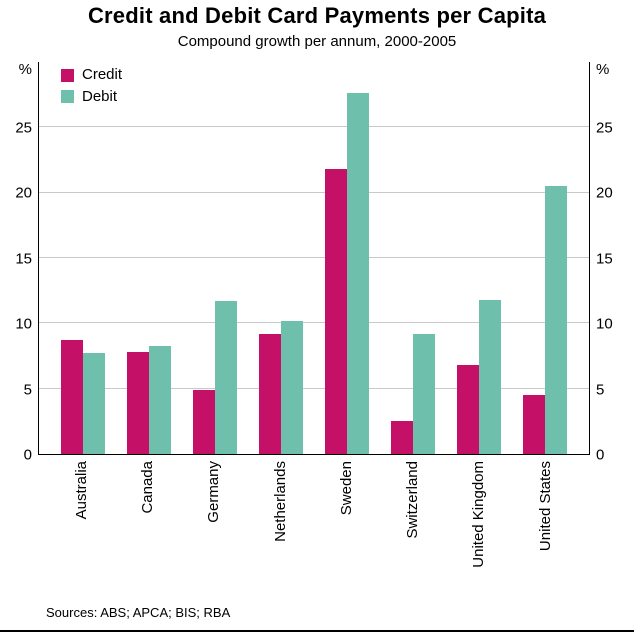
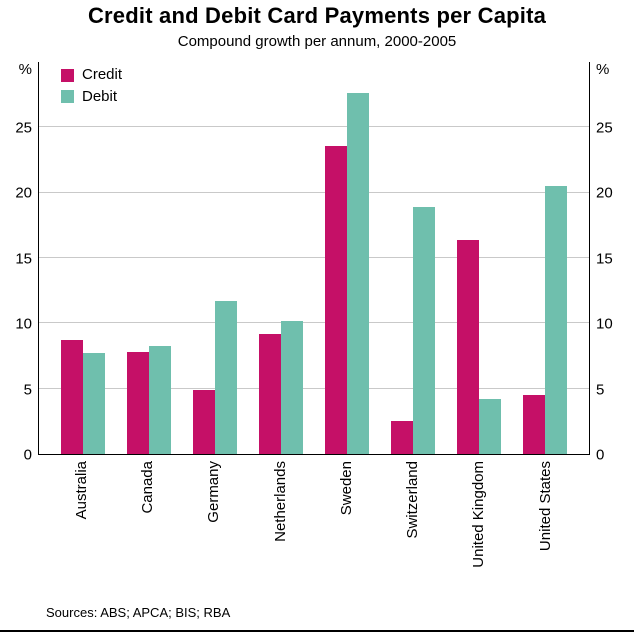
Credit/Sweden: 21.8 -> 23.6
Debit/Switzerland: 9.2 -> 18.9
Credit/United Kingdom: 6.8 -> 16.4
Debit/United Kingdom: 11.8 -> 4.2
